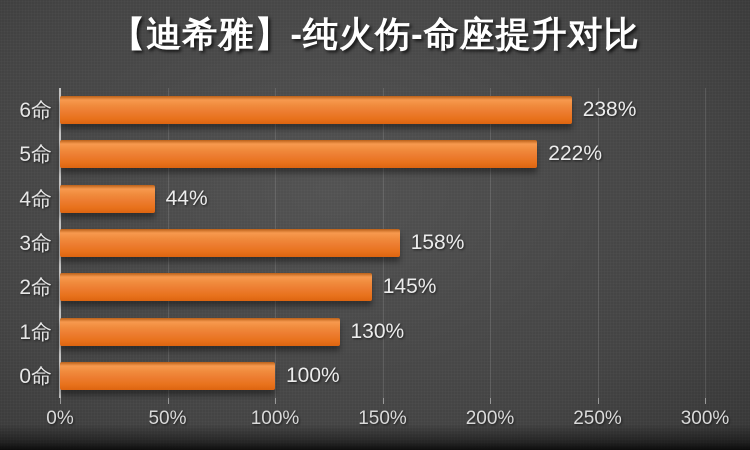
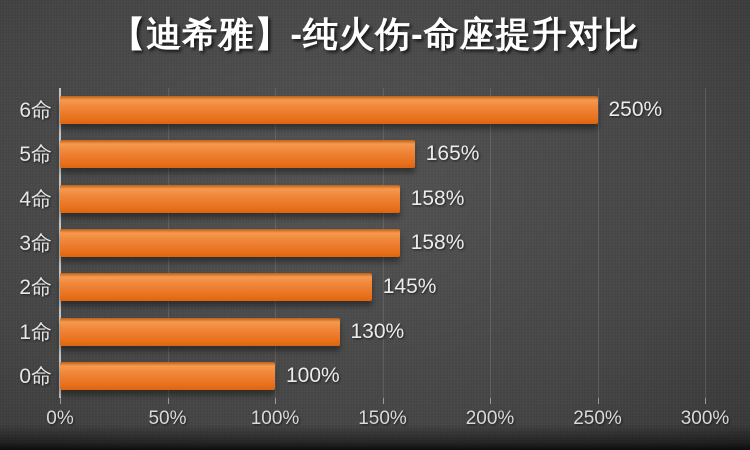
6命: 238% -> 250%
5命: 222% -> 165%
4命: 44% -> 158%
